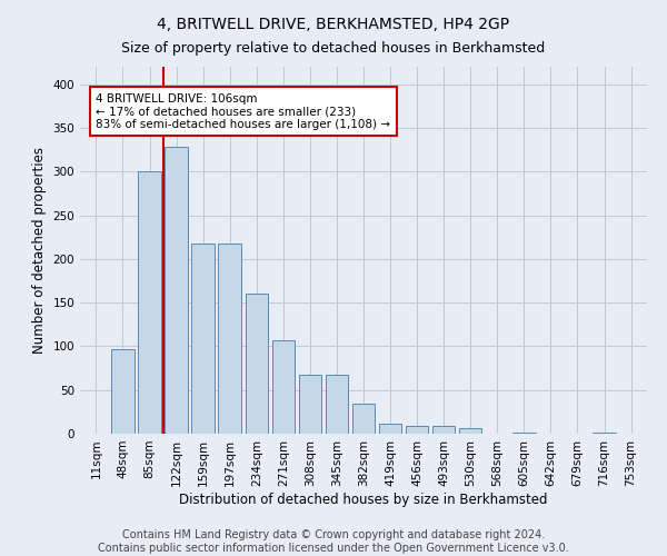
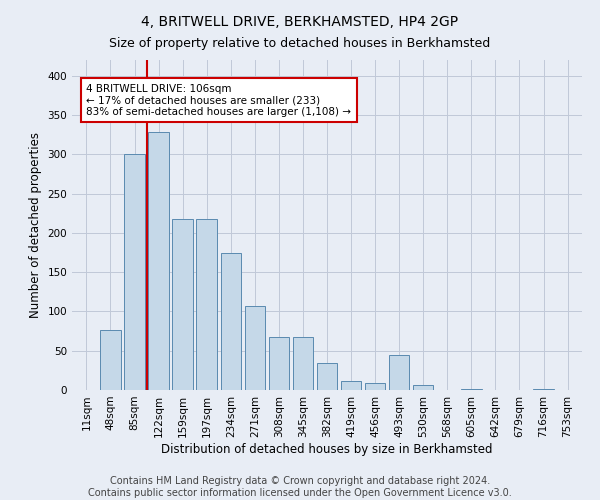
48sqm: 97 -> 76
234sqm: 160 -> 174
493sqm: 9 -> 44
